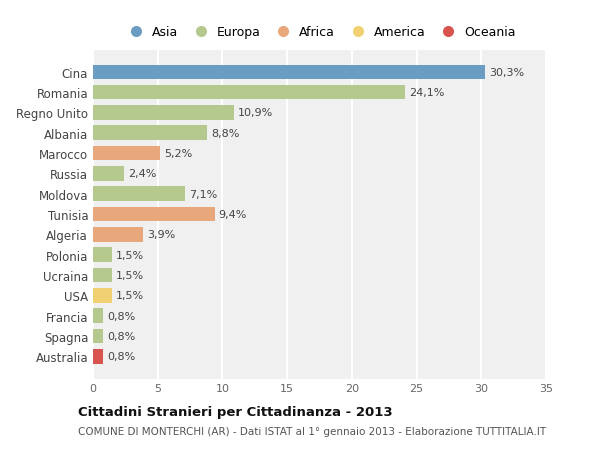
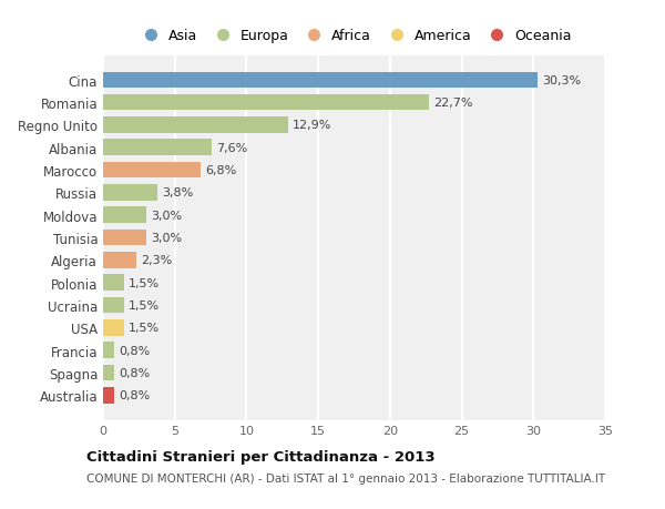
Romania: 24,1% -> 22,7%
Regno Unito: 10,9% -> 12,9%
Albania: 8,8% -> 7,6%
Marocco: 5,2% -> 6,8%
Russia: 2,4% -> 3,8%
Moldova: 7,1% -> 3,0%
Tunisia: 9,4% -> 3,0%
Algeria: 3,9% -> 2,3%
